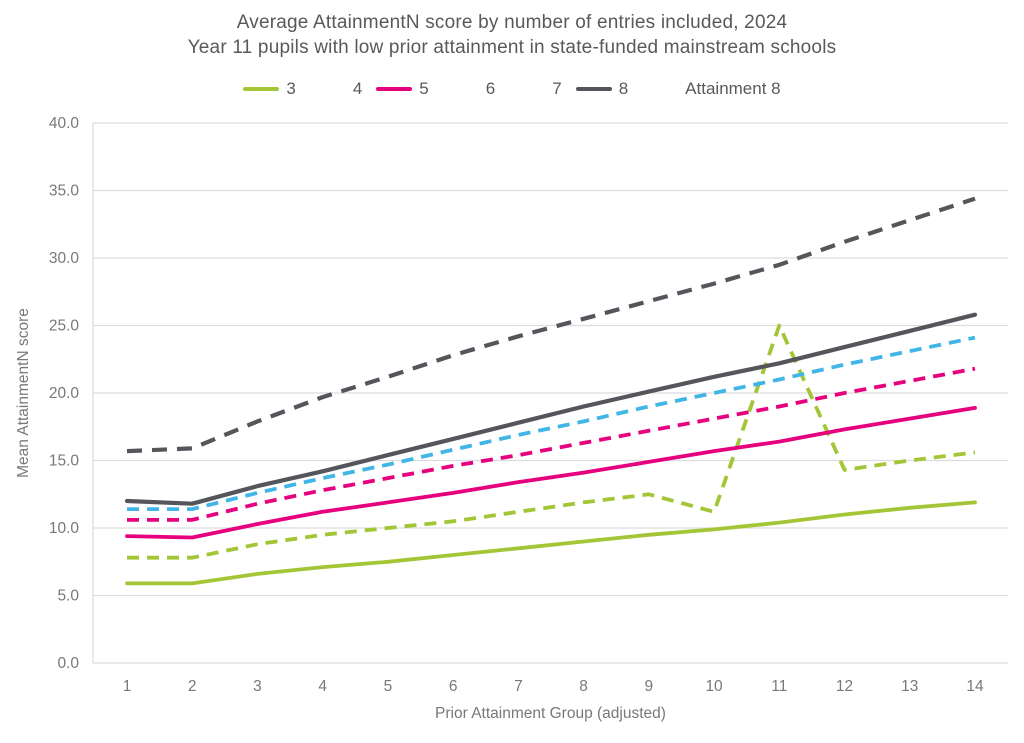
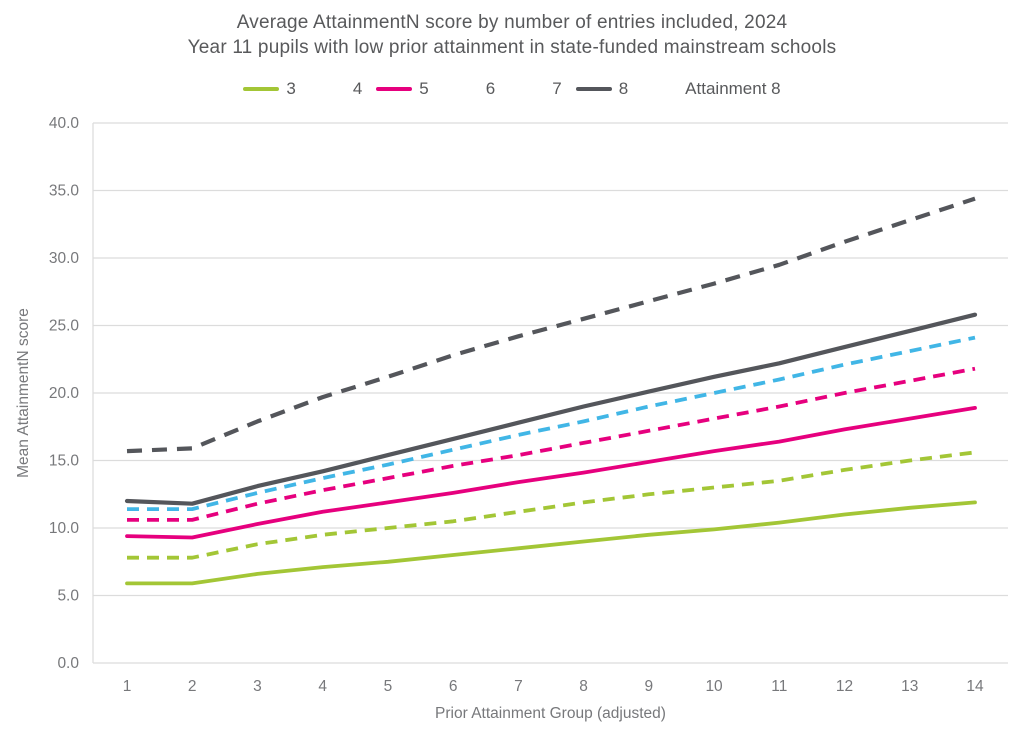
4/10: 11.2 -> 13.0
4/11: 25.0 -> 13.5
